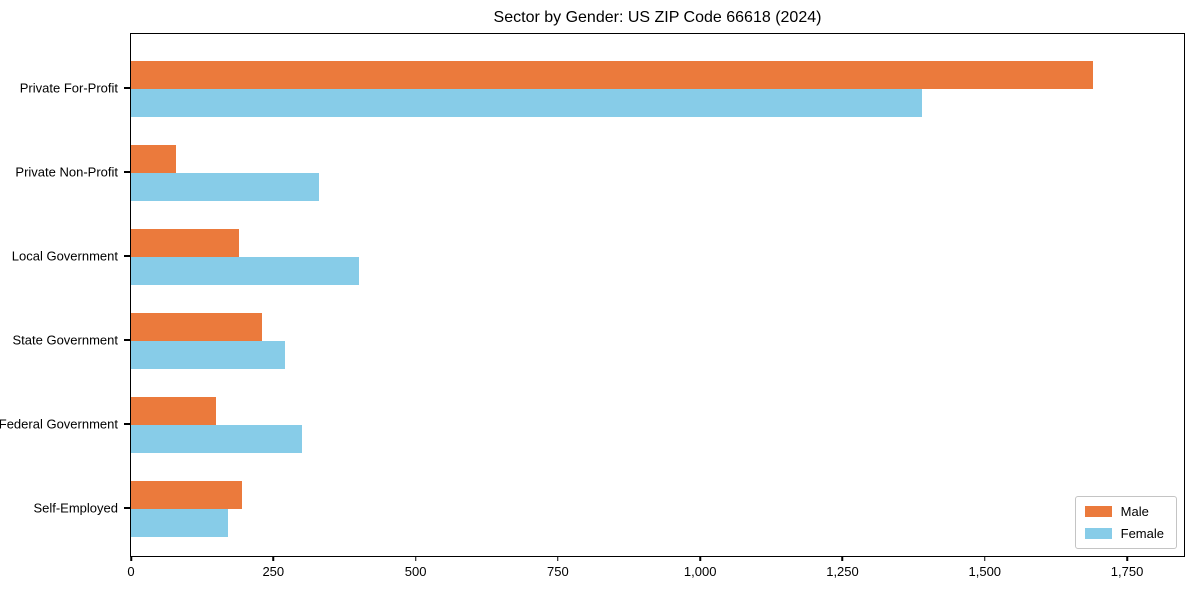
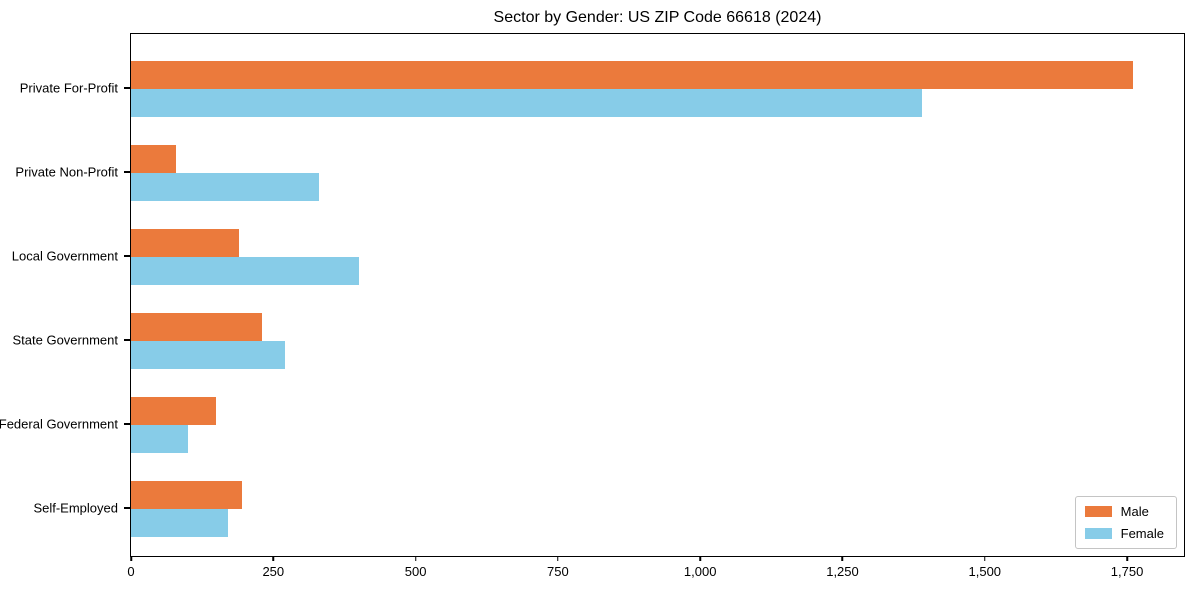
Male/Private For-Profit: 1690 -> 1760
Female/Federal Government: 300 -> 100
